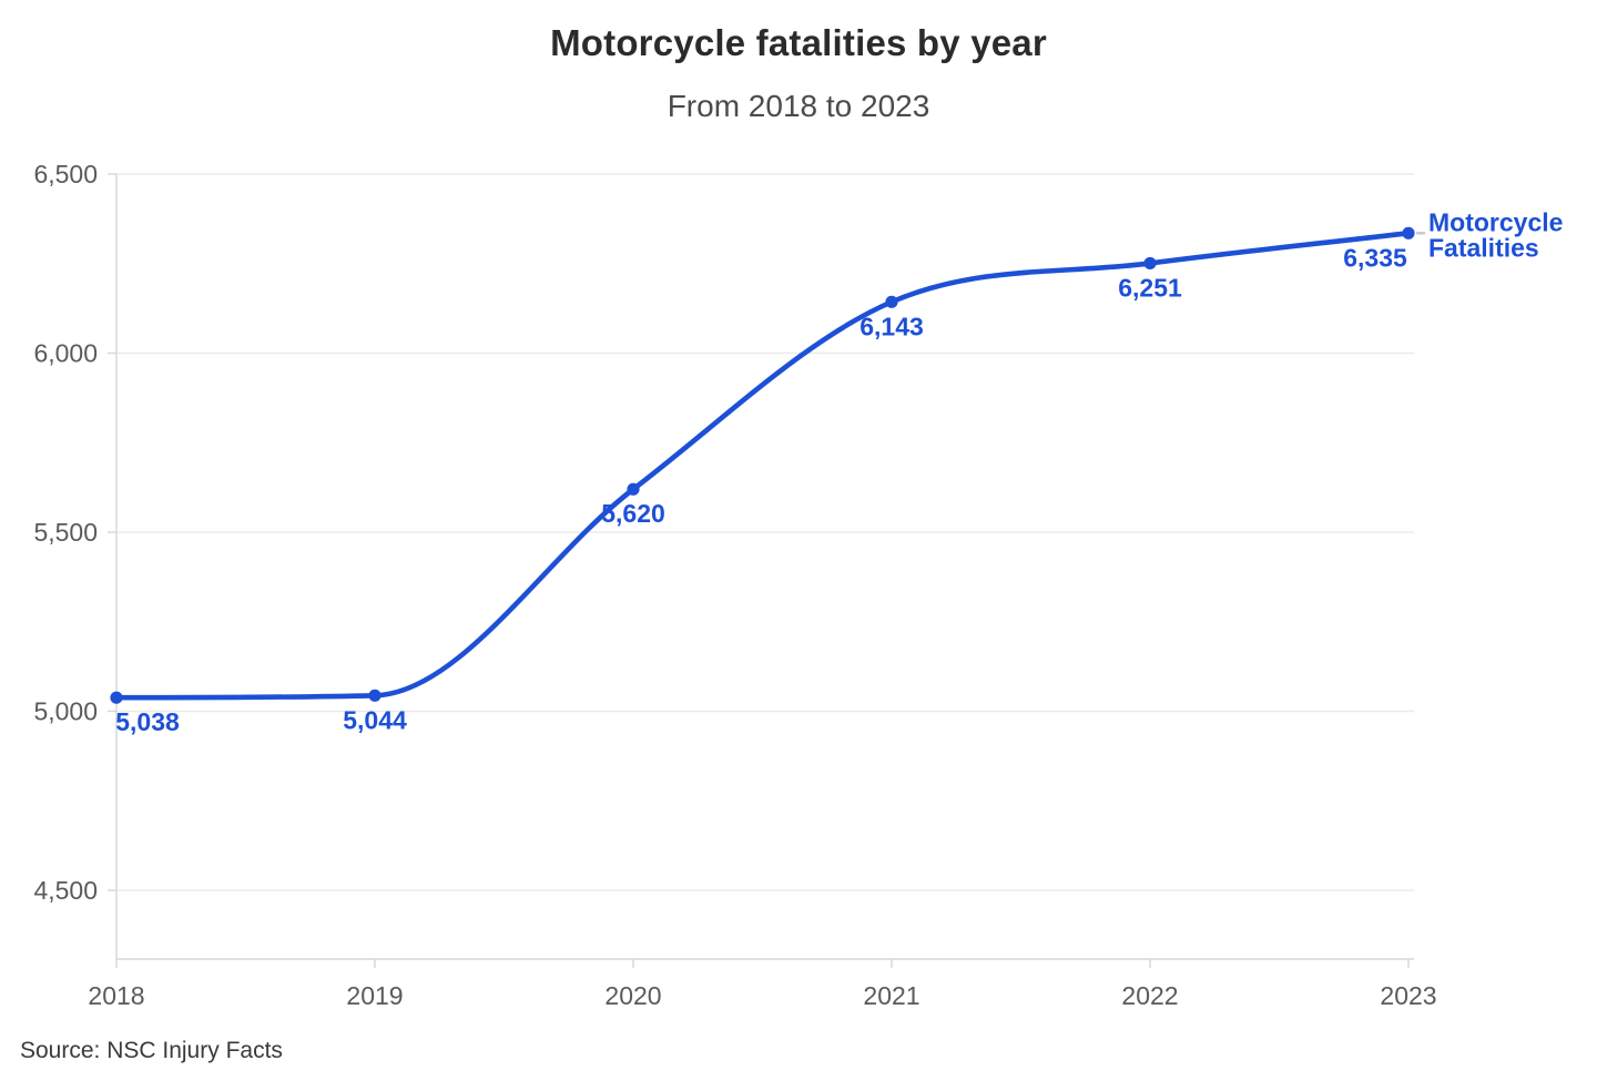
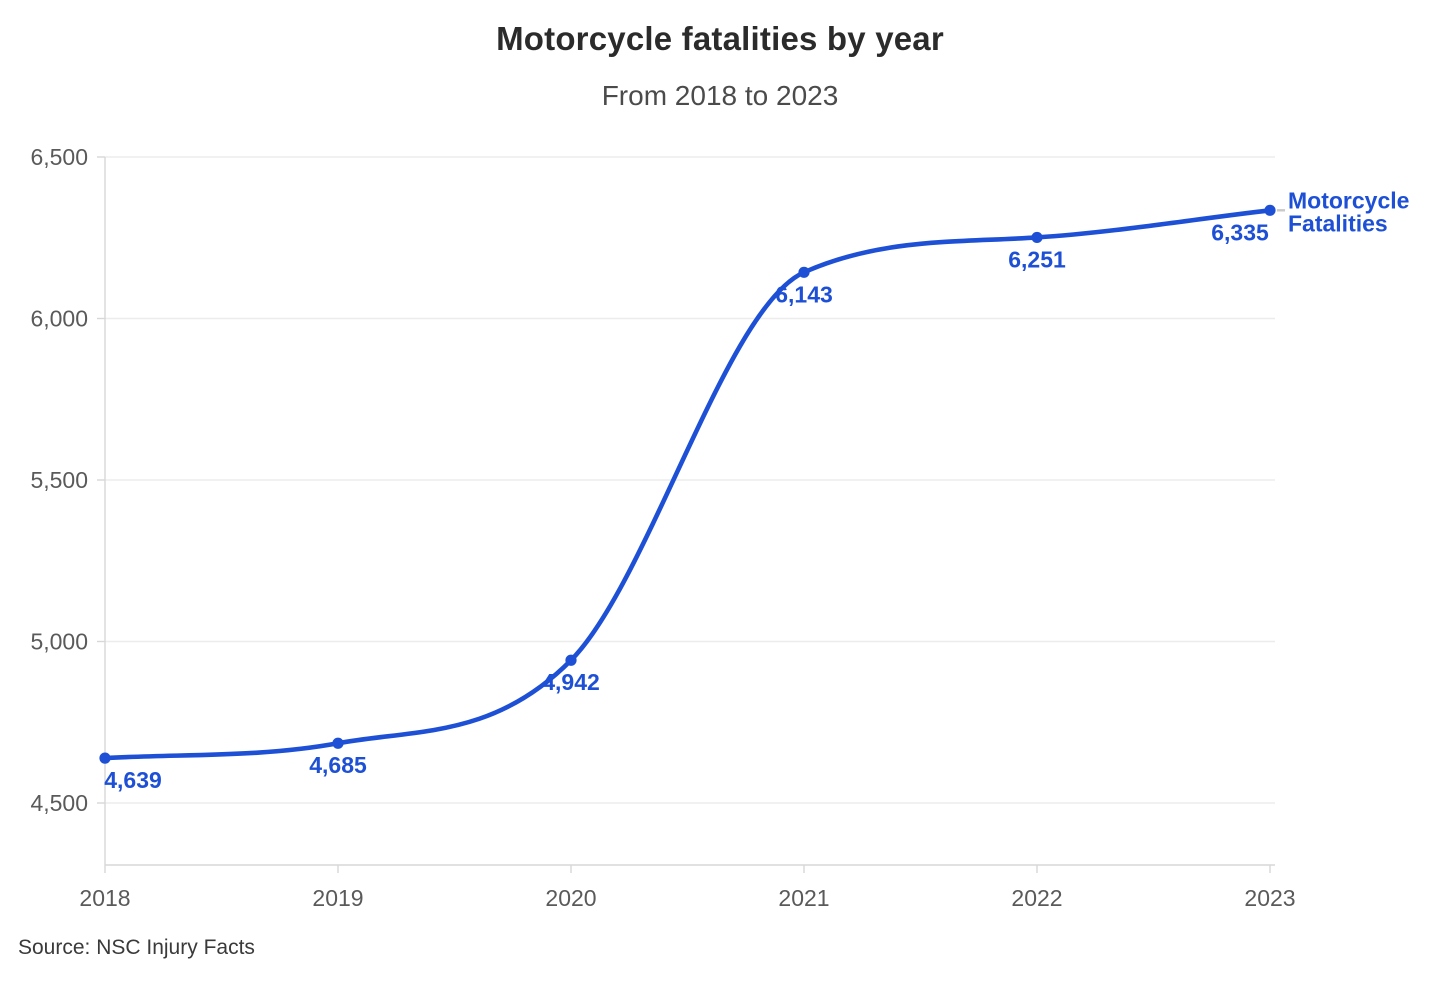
2018: 5,038 -> 4,639
2019: 5,044 -> 4,685
2020: 5,620 -> 4,942
